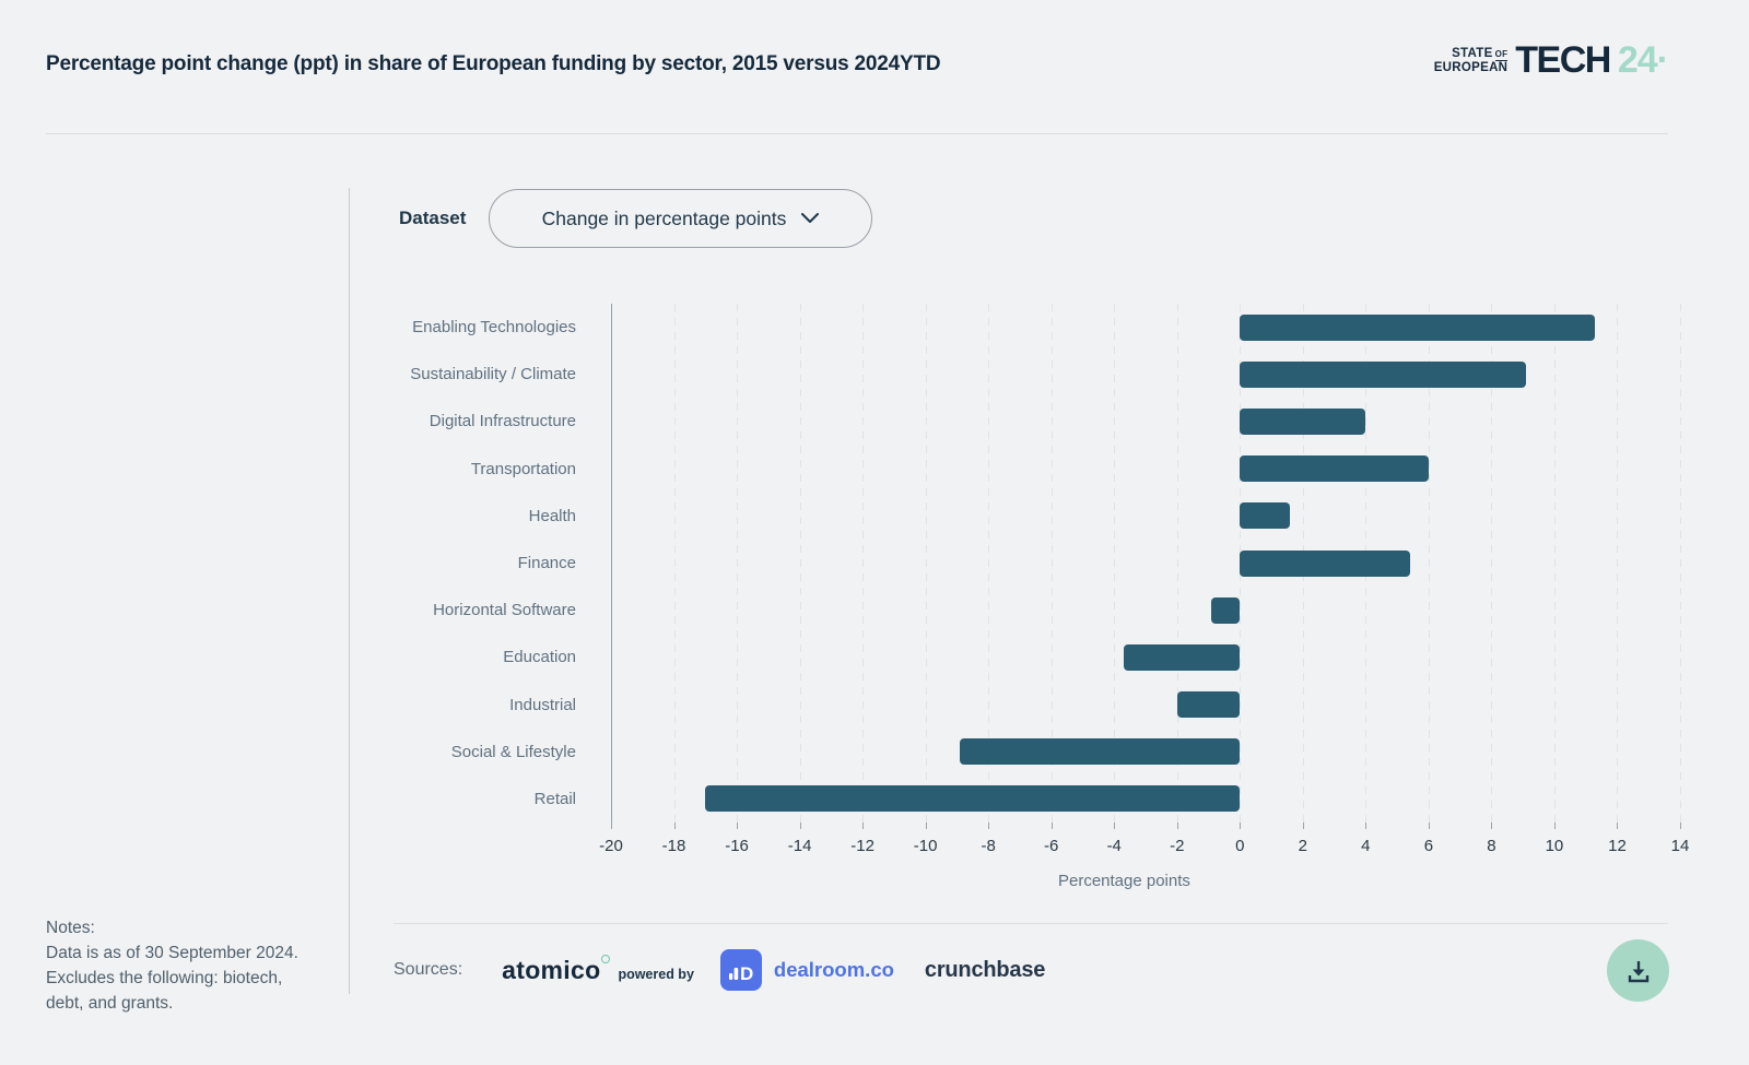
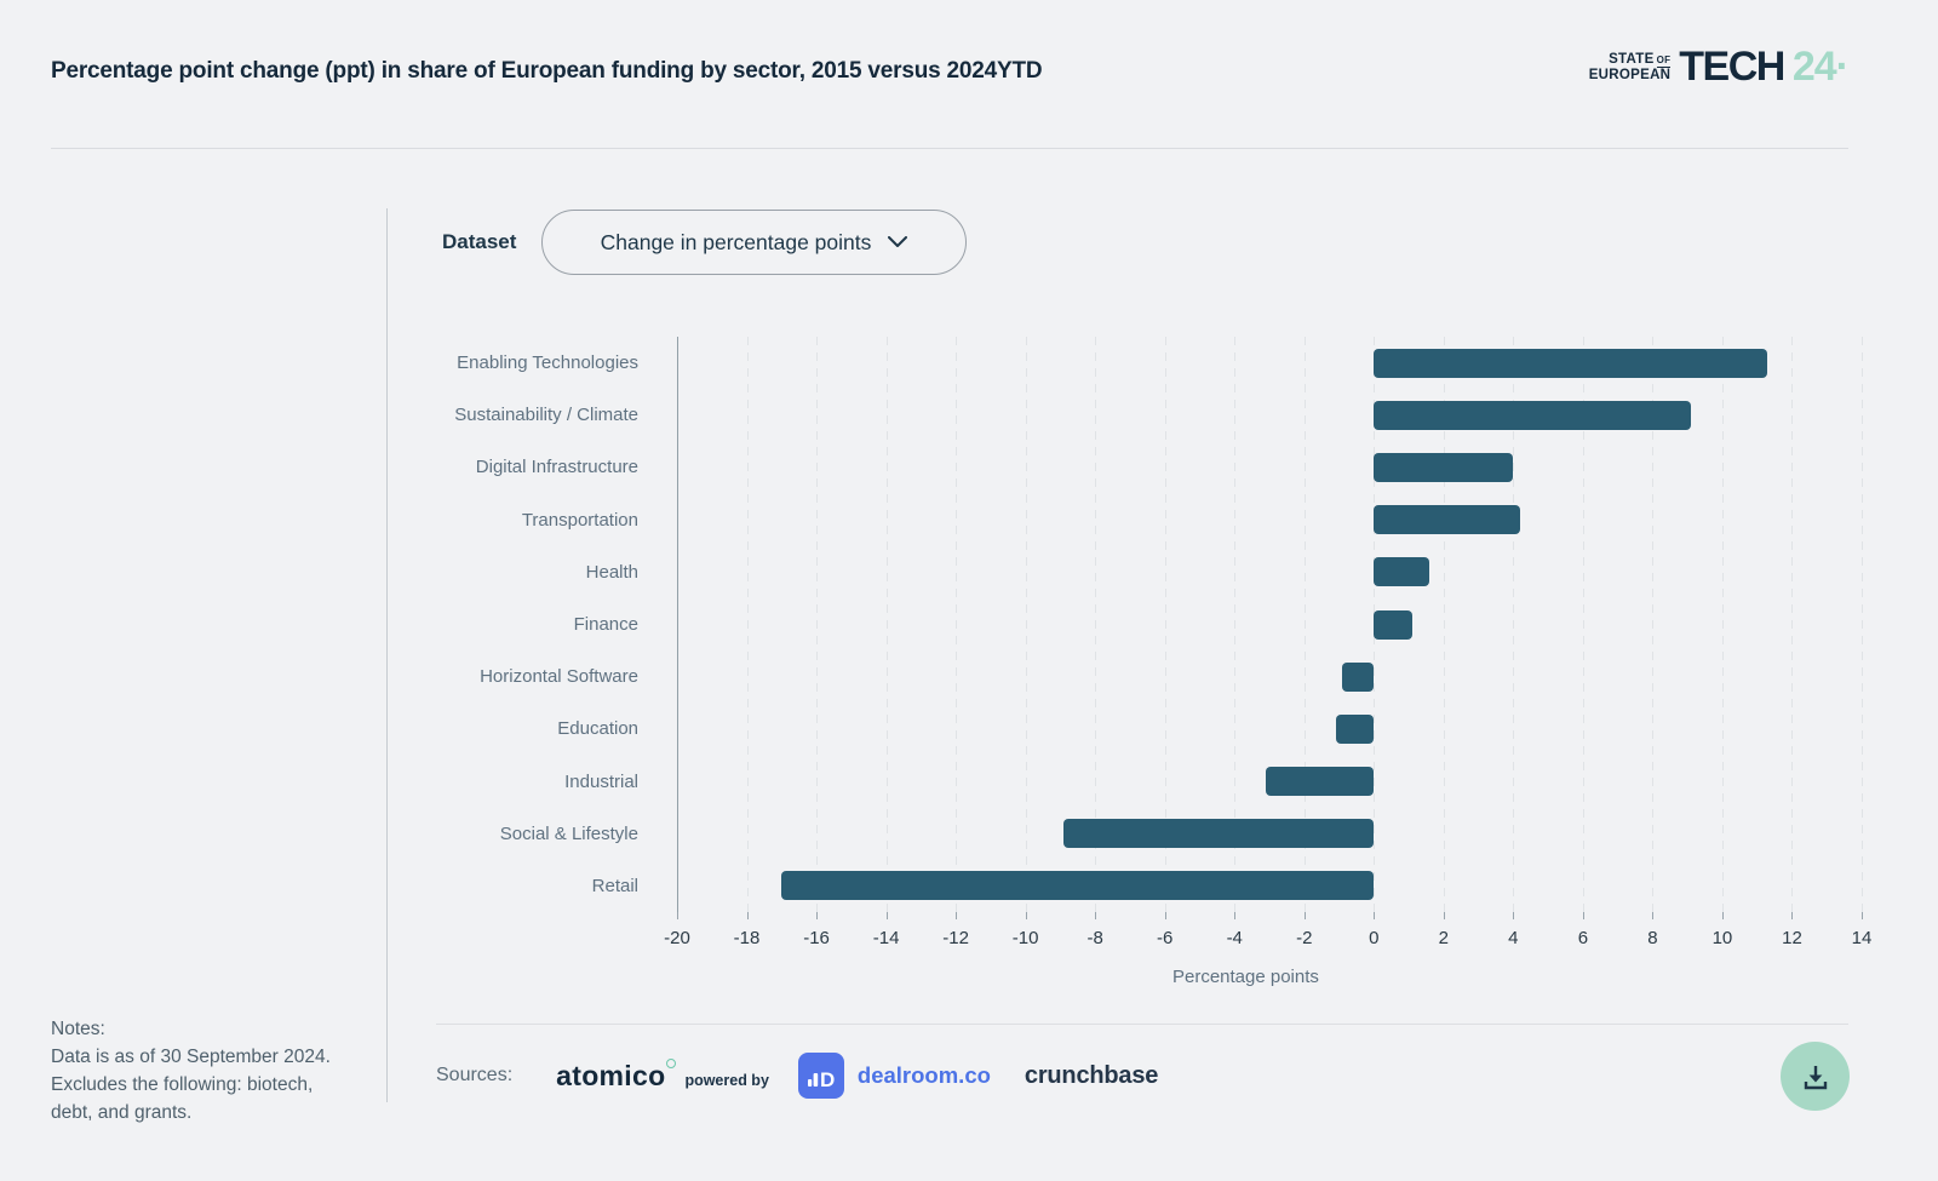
Transportation: 6.0 -> 4.2
Finance: 5.4 -> 1.1
Education: -3.7 -> -1.1
Industrial: -2.0 -> -3.1
